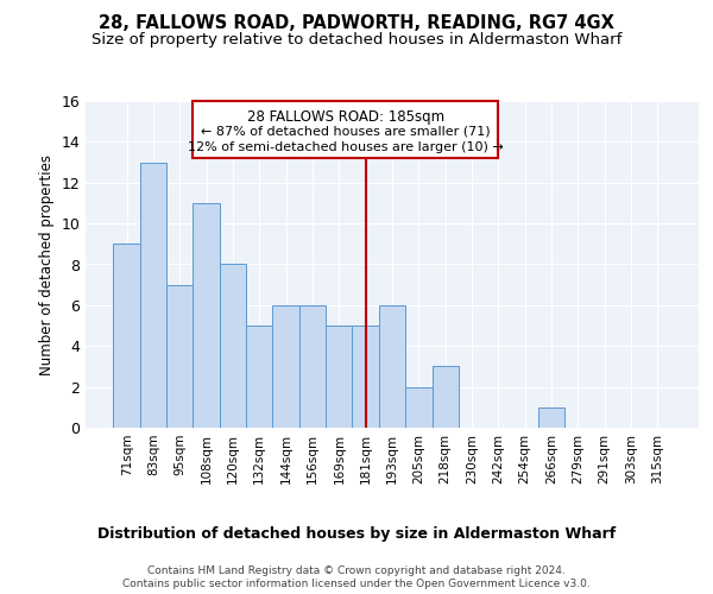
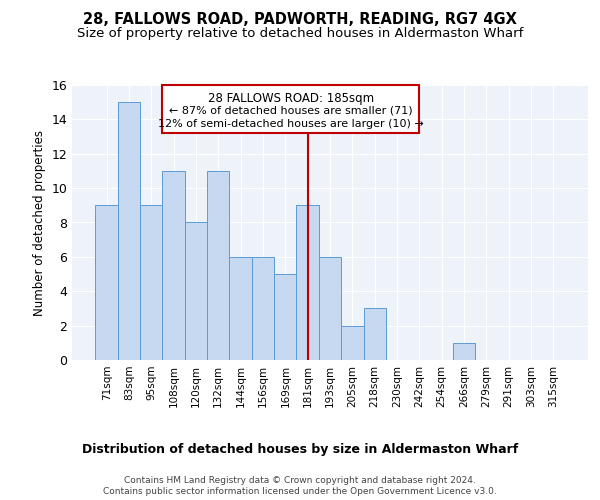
83sqm: 13 -> 15
95sqm: 7 -> 9
132sqm: 5 -> 11
181sqm: 5 -> 9
